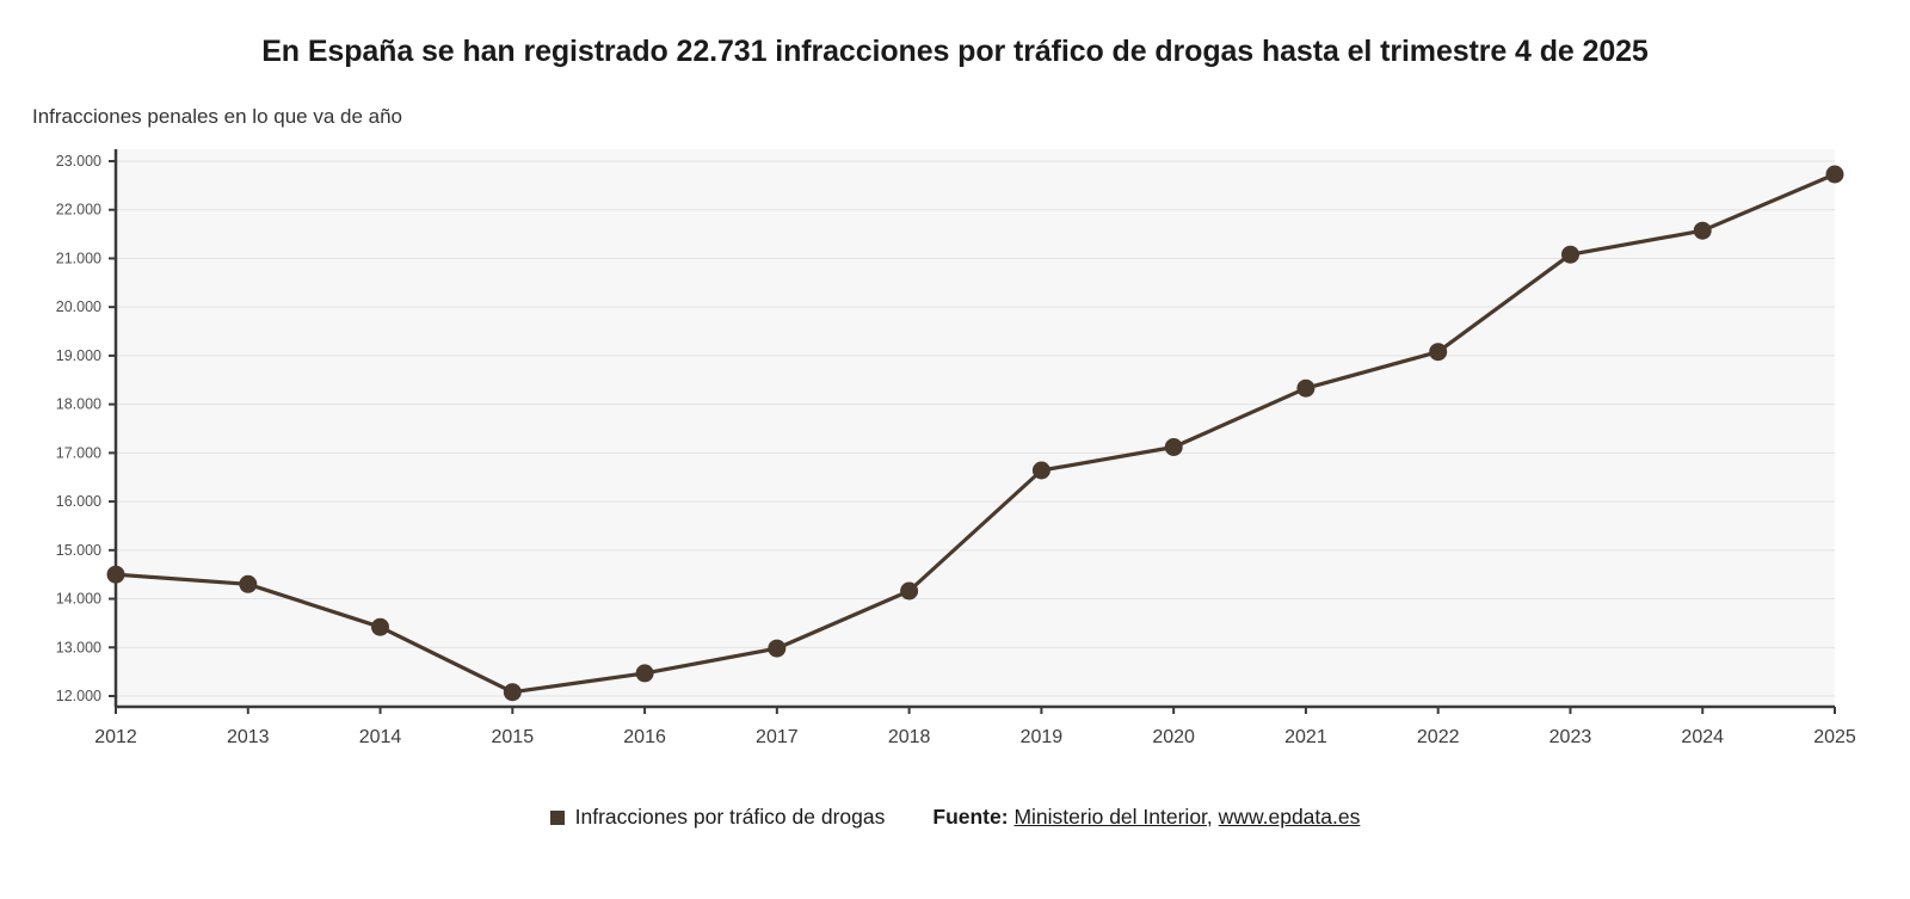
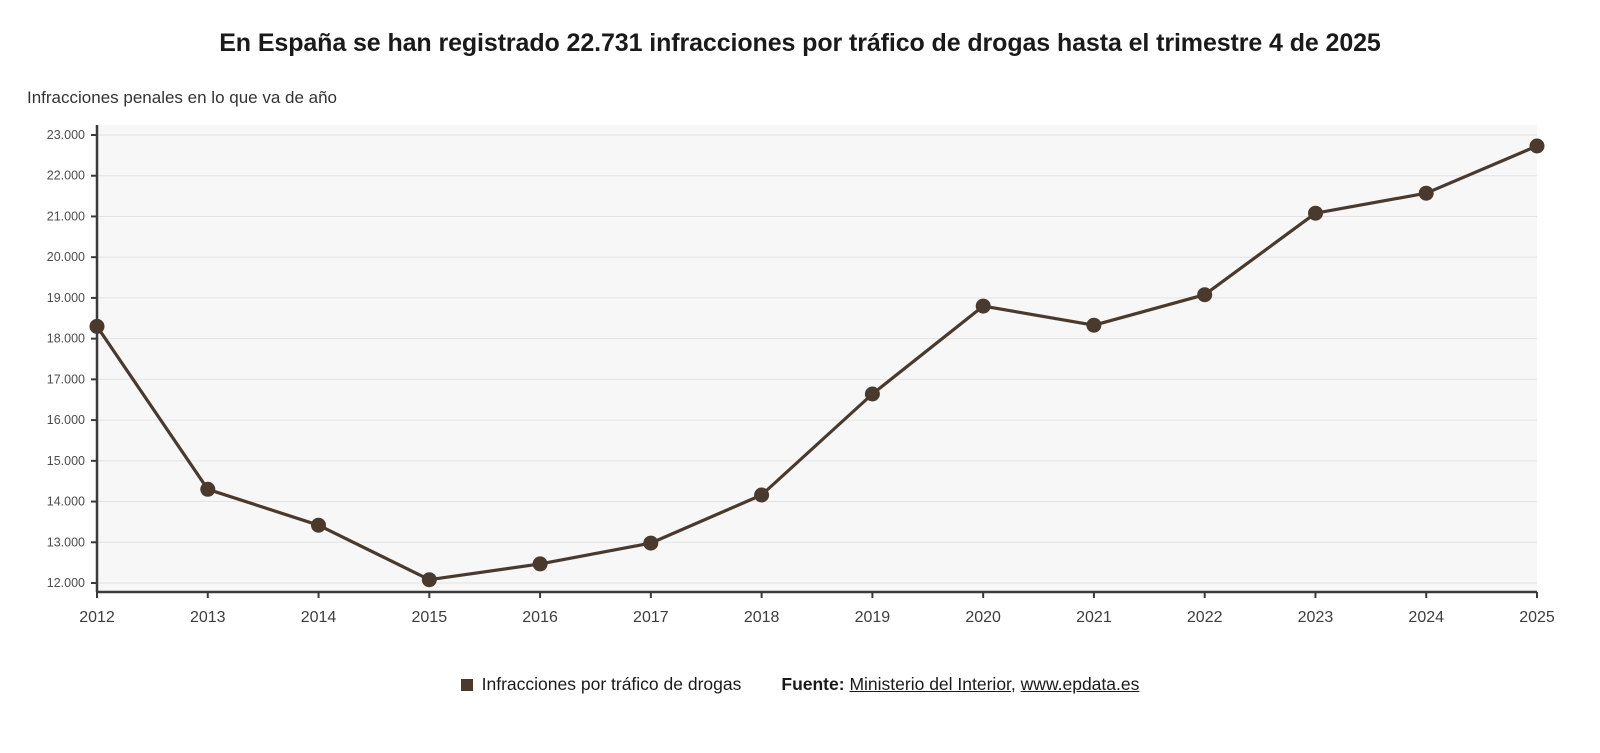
2012: 14500 -> 18300
2020: 17100 -> 18800
